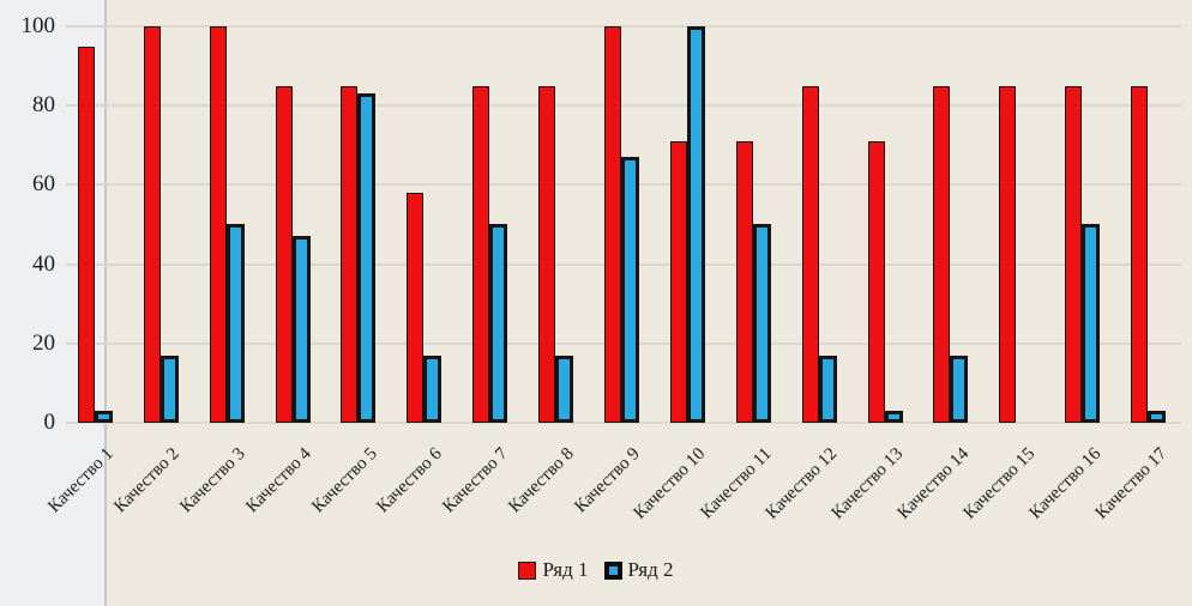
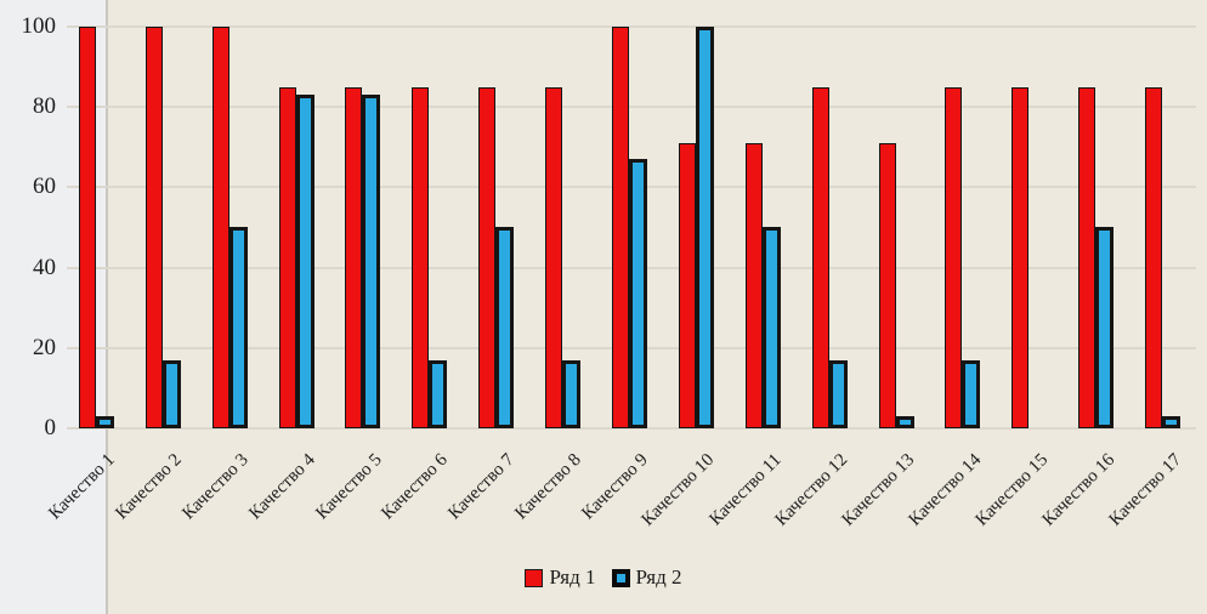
Ряд 1/Качество 1: 95 -> 100
Ряд 2/Качество 4: 47 -> 83
Ряд 1/Качество 6: 58 -> 85
